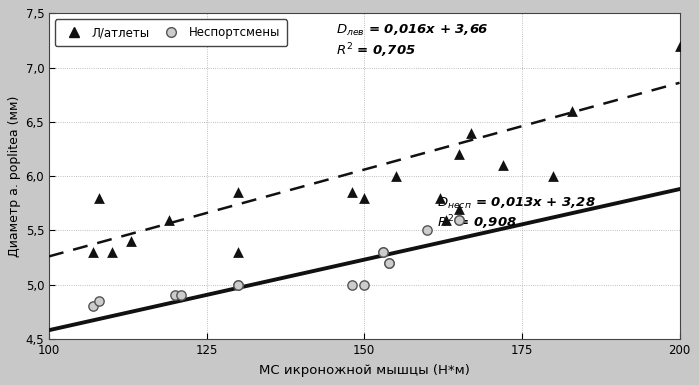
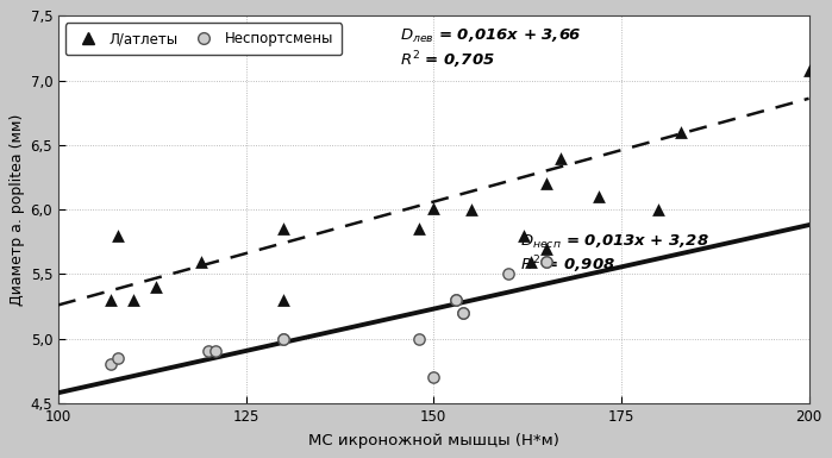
Л/атлеты/150: 5,80 -> 6,01
Неспортсмены/150: 5,00 -> 4,70
Л/атлеты/200: 7,20 -> 7,08
